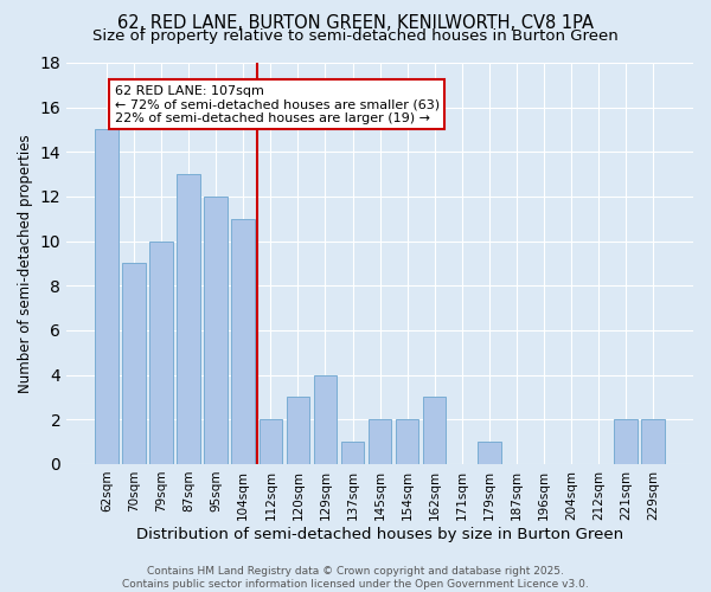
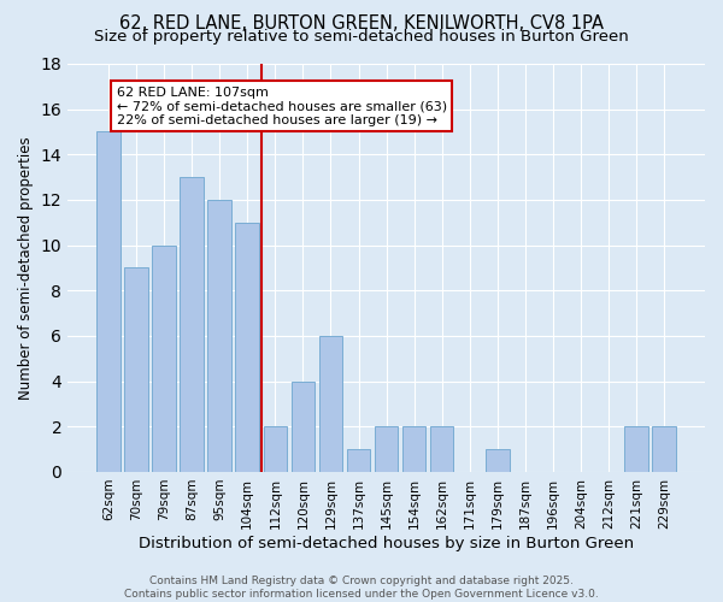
120sqm: 3 -> 4
129sqm: 4 -> 6
162sqm: 3 -> 2
